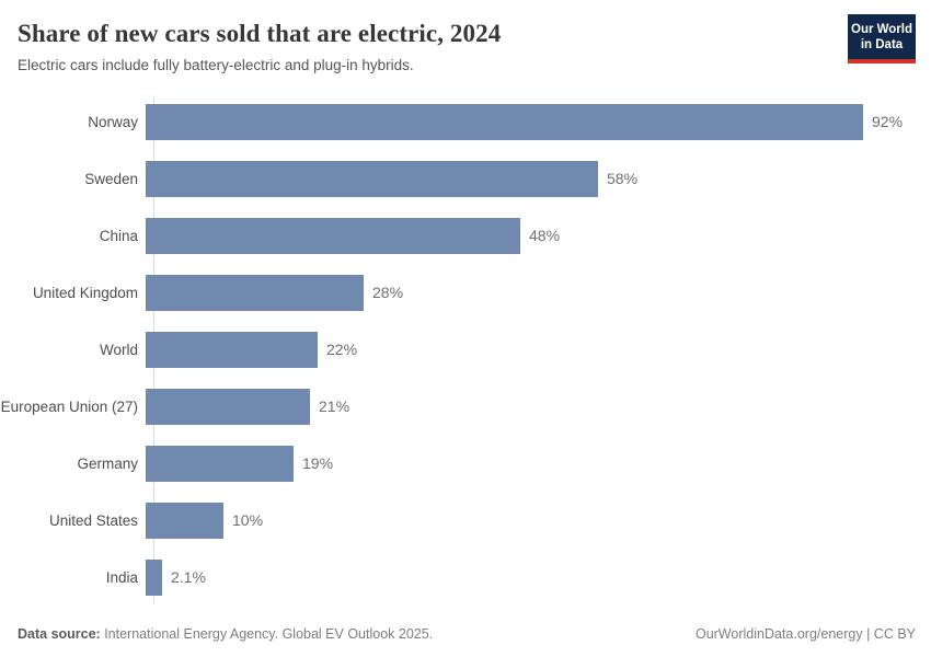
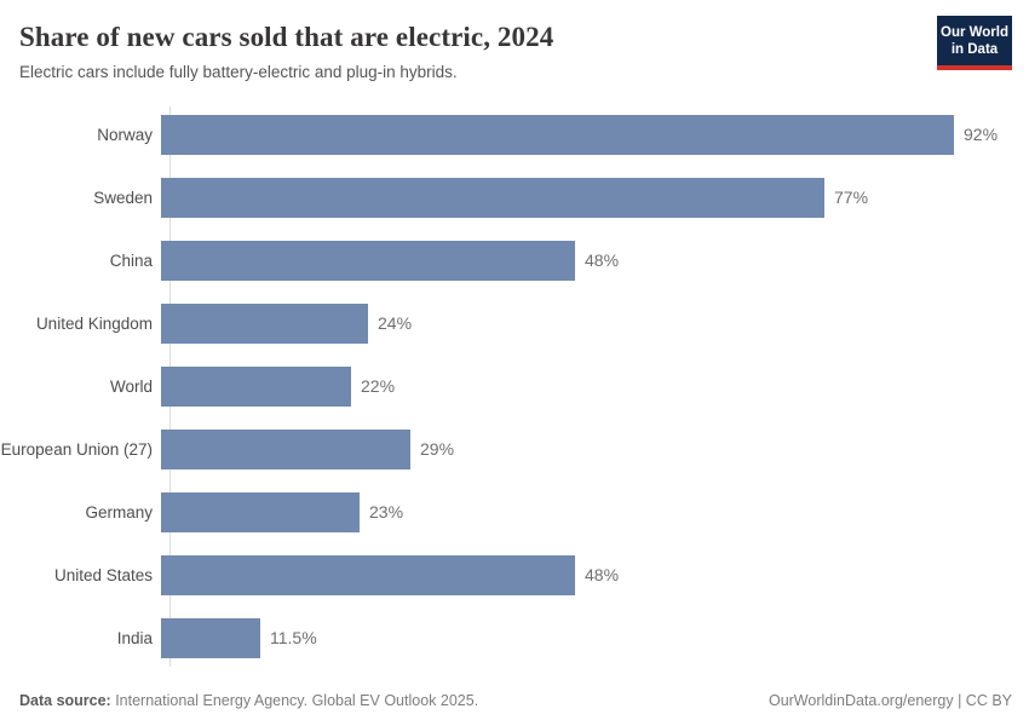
Sweden: 58% -> 77%
United Kingdom: 28% -> 24%
European Union (27): 21% -> 29%
Germany: 19% -> 23%
United States: 10% -> 48%
India: 2.1% -> 11.5%
